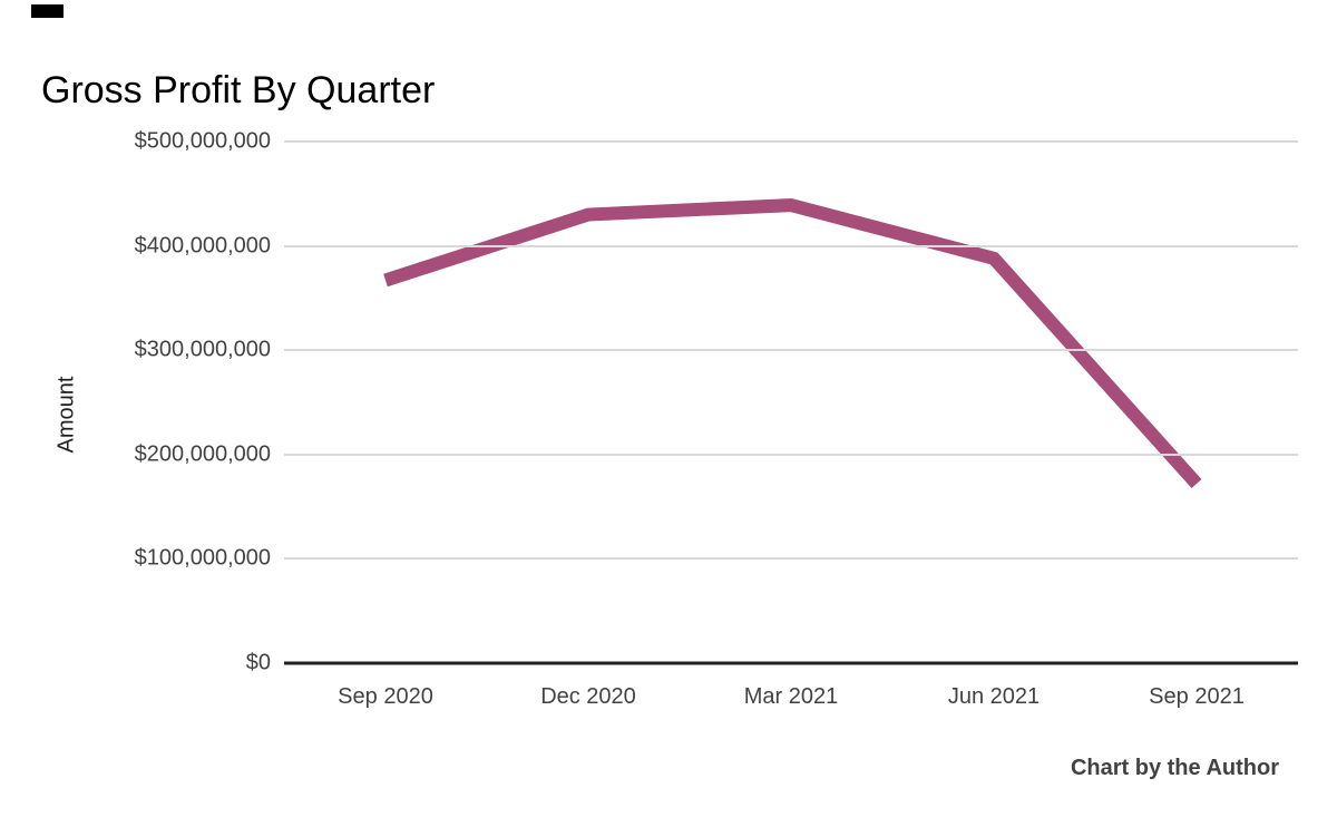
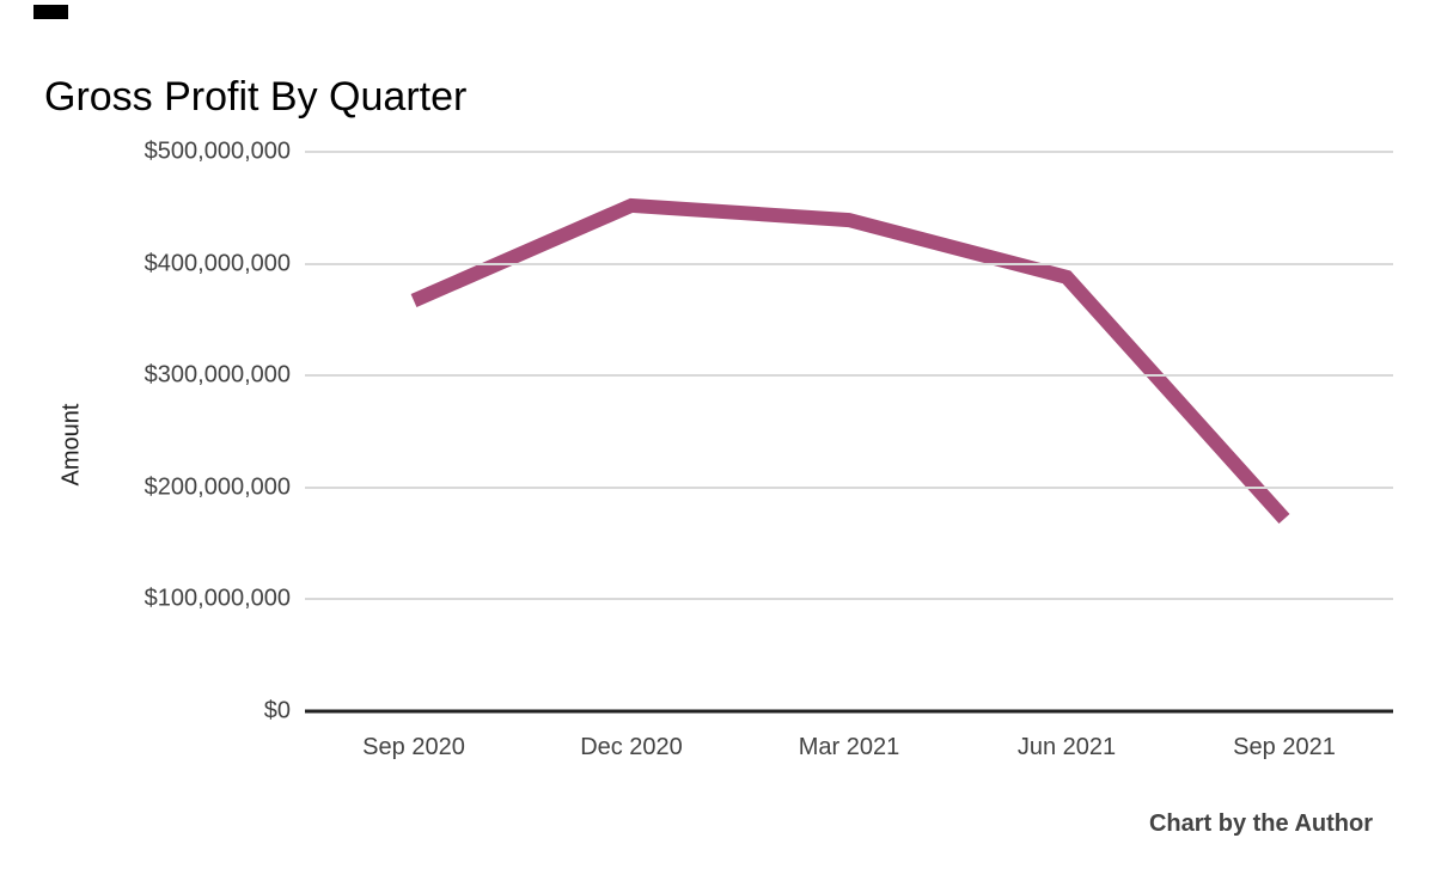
Dec 2020: $430000000 -> $450000000
